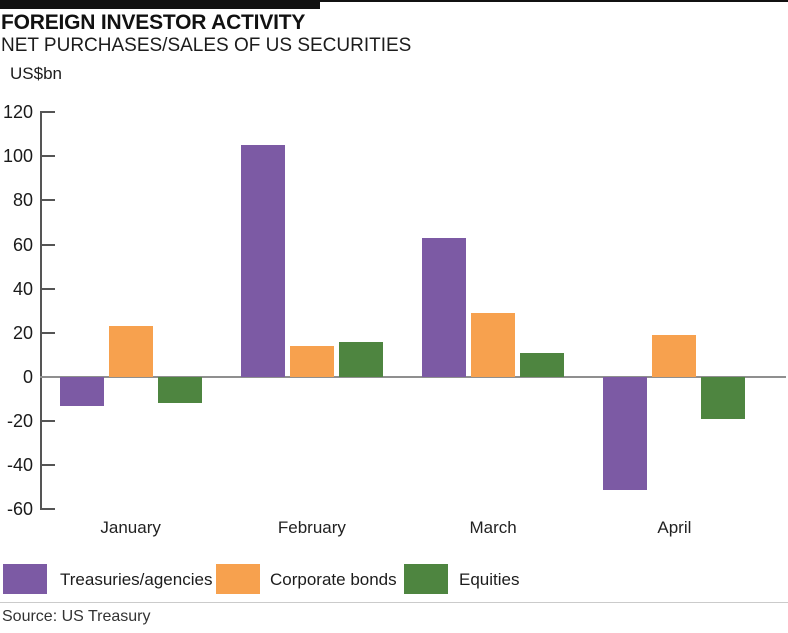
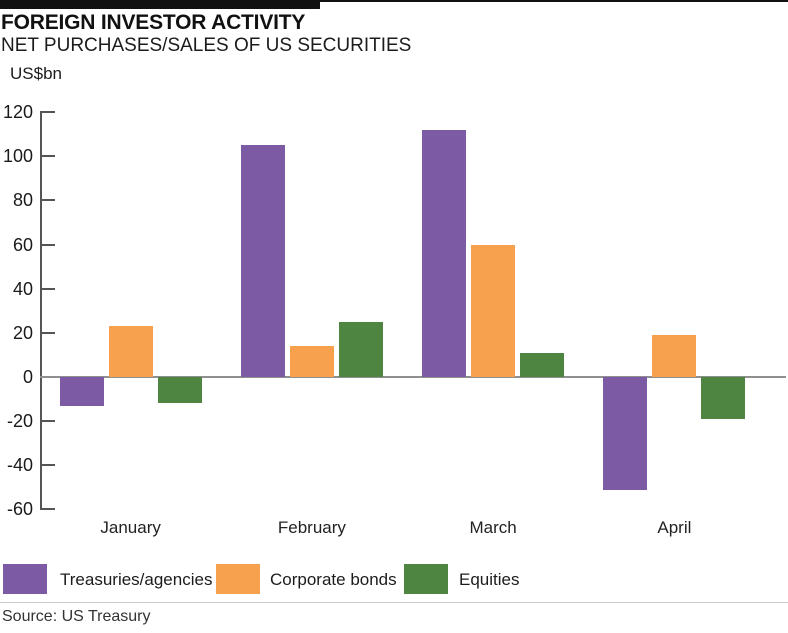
Equities/February: 16 -> 25
Treasuries/agencies/March: 63 -> 112
Corporate bonds/March: 29 -> 60
